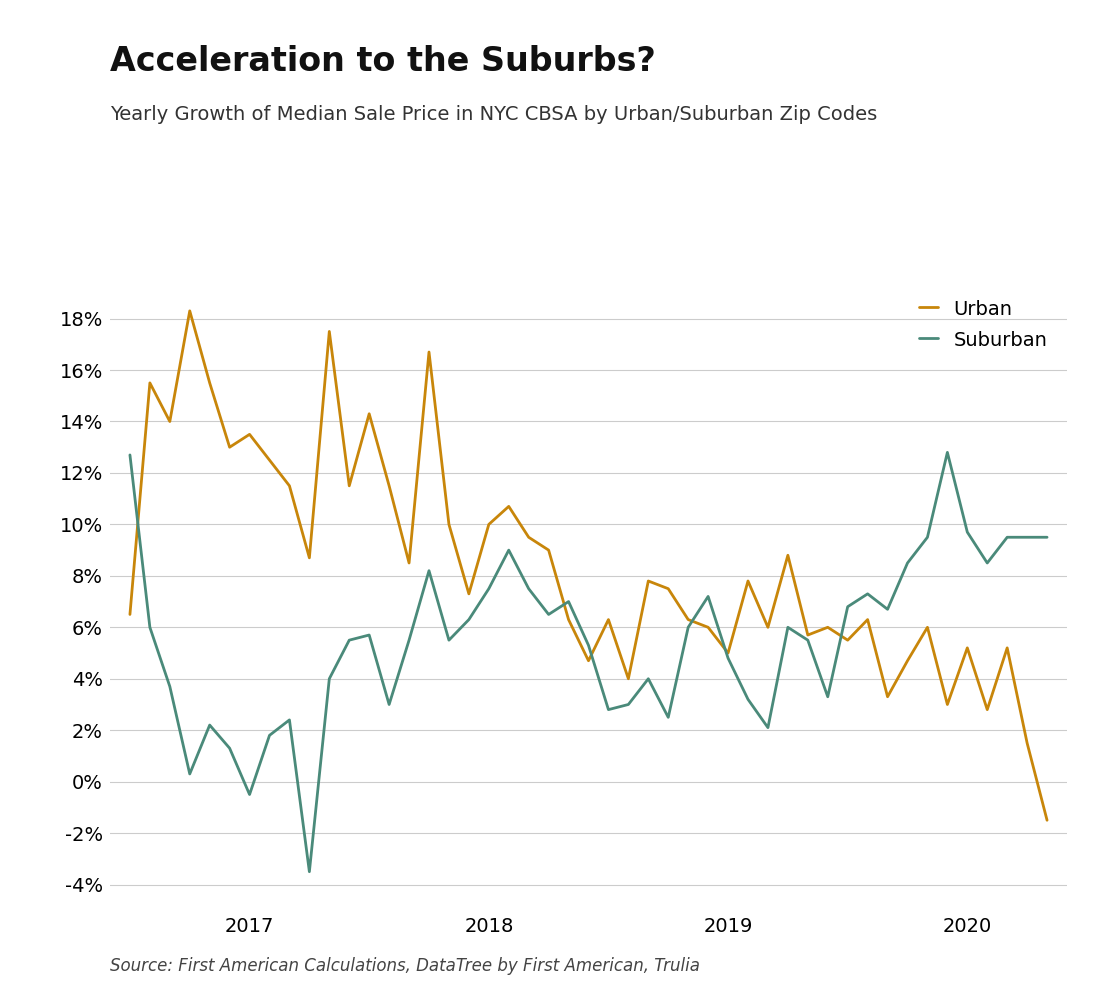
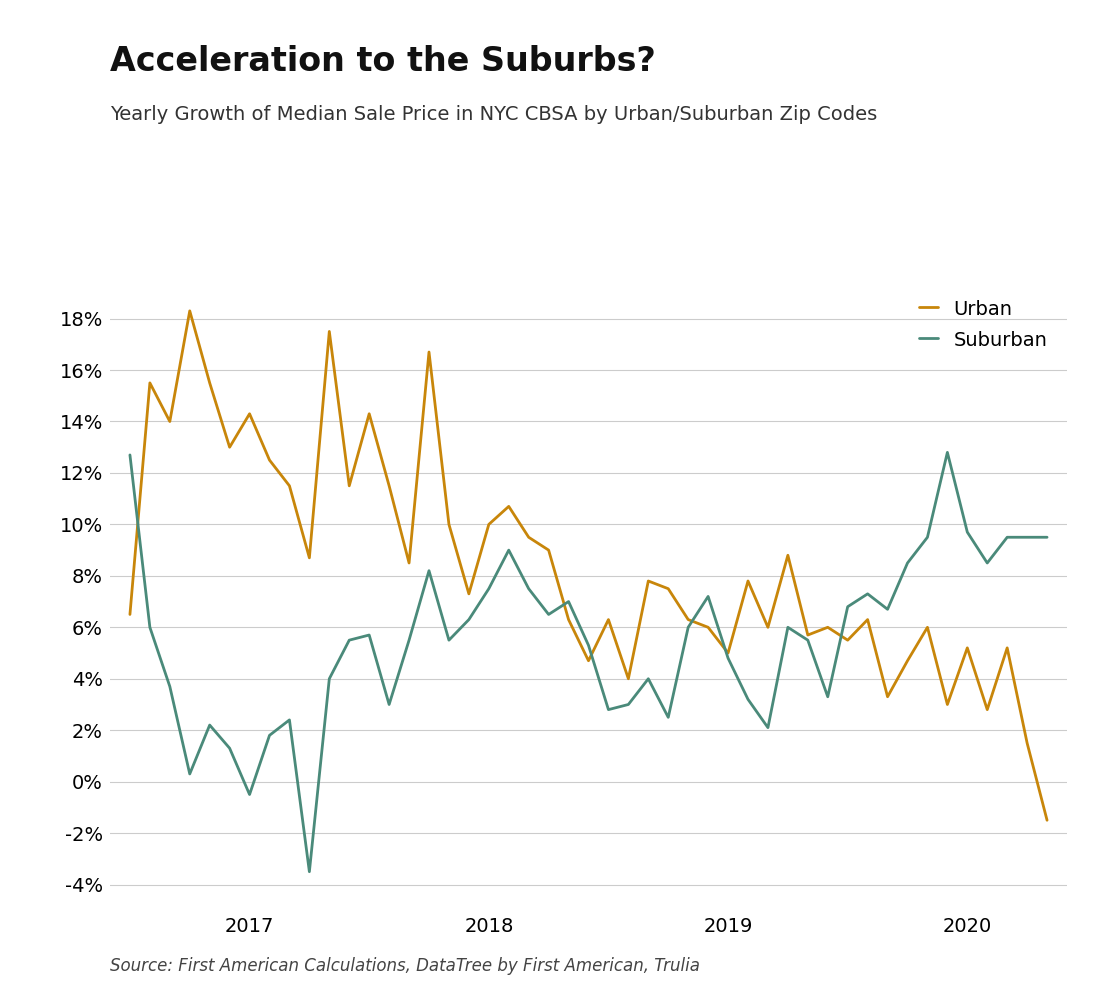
Urban/2017: 13.5% -> 14.3%
